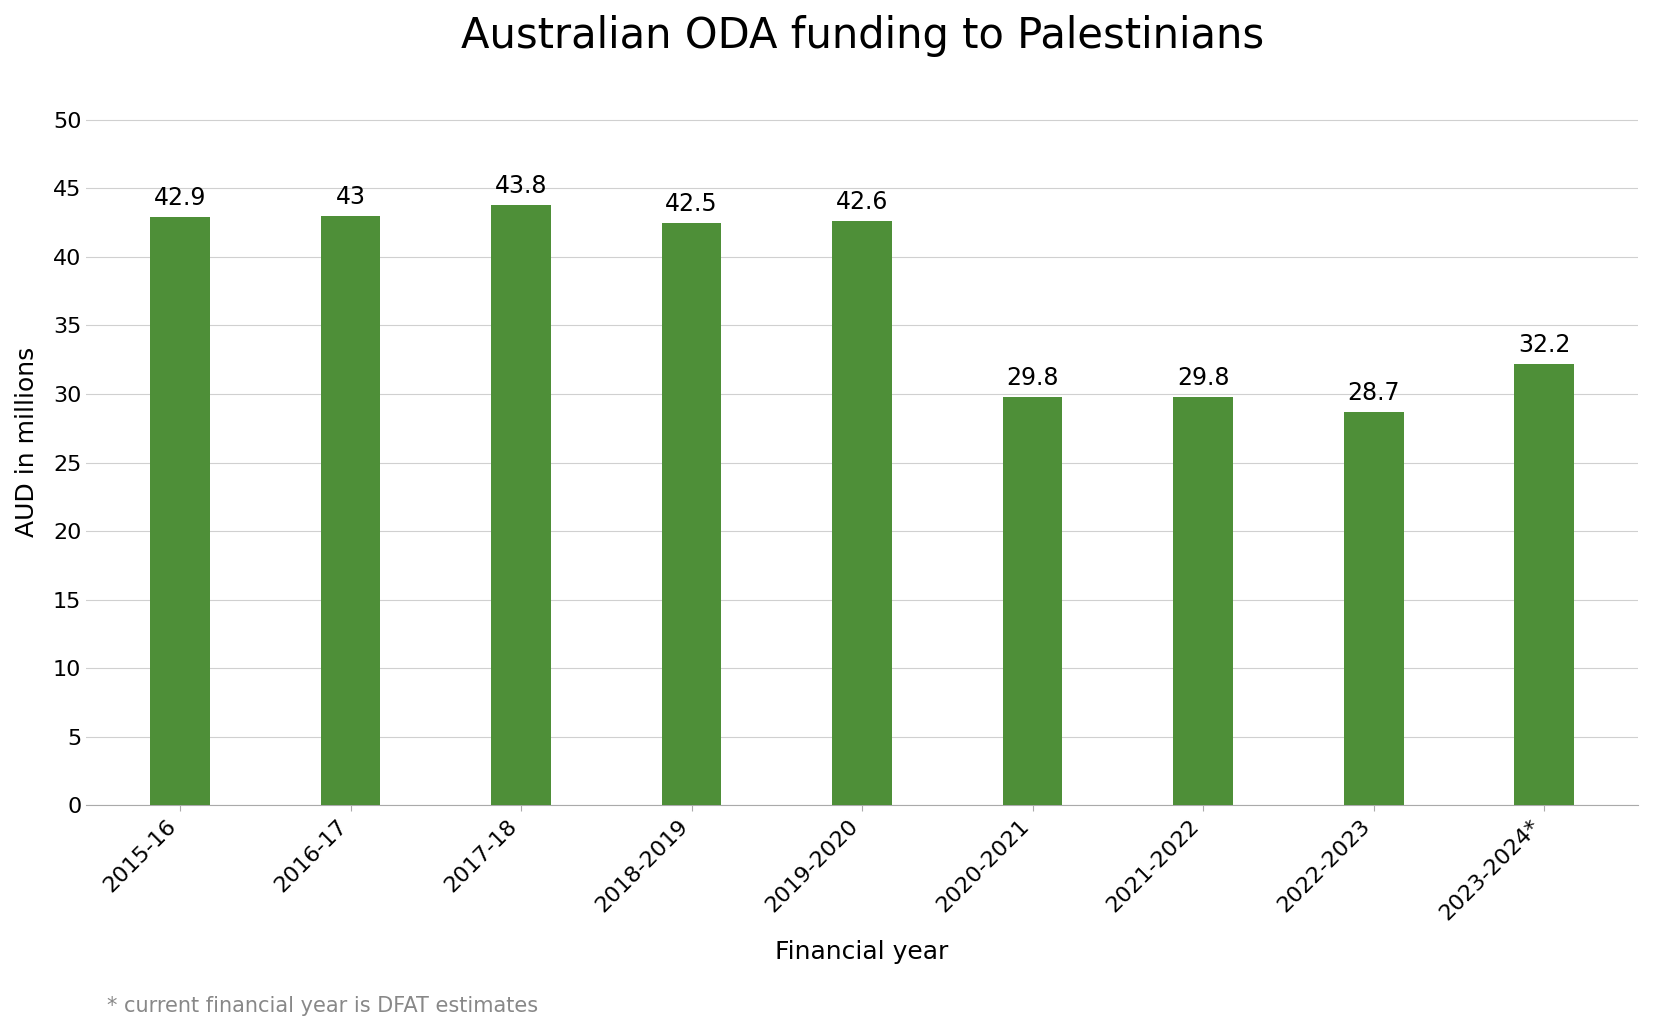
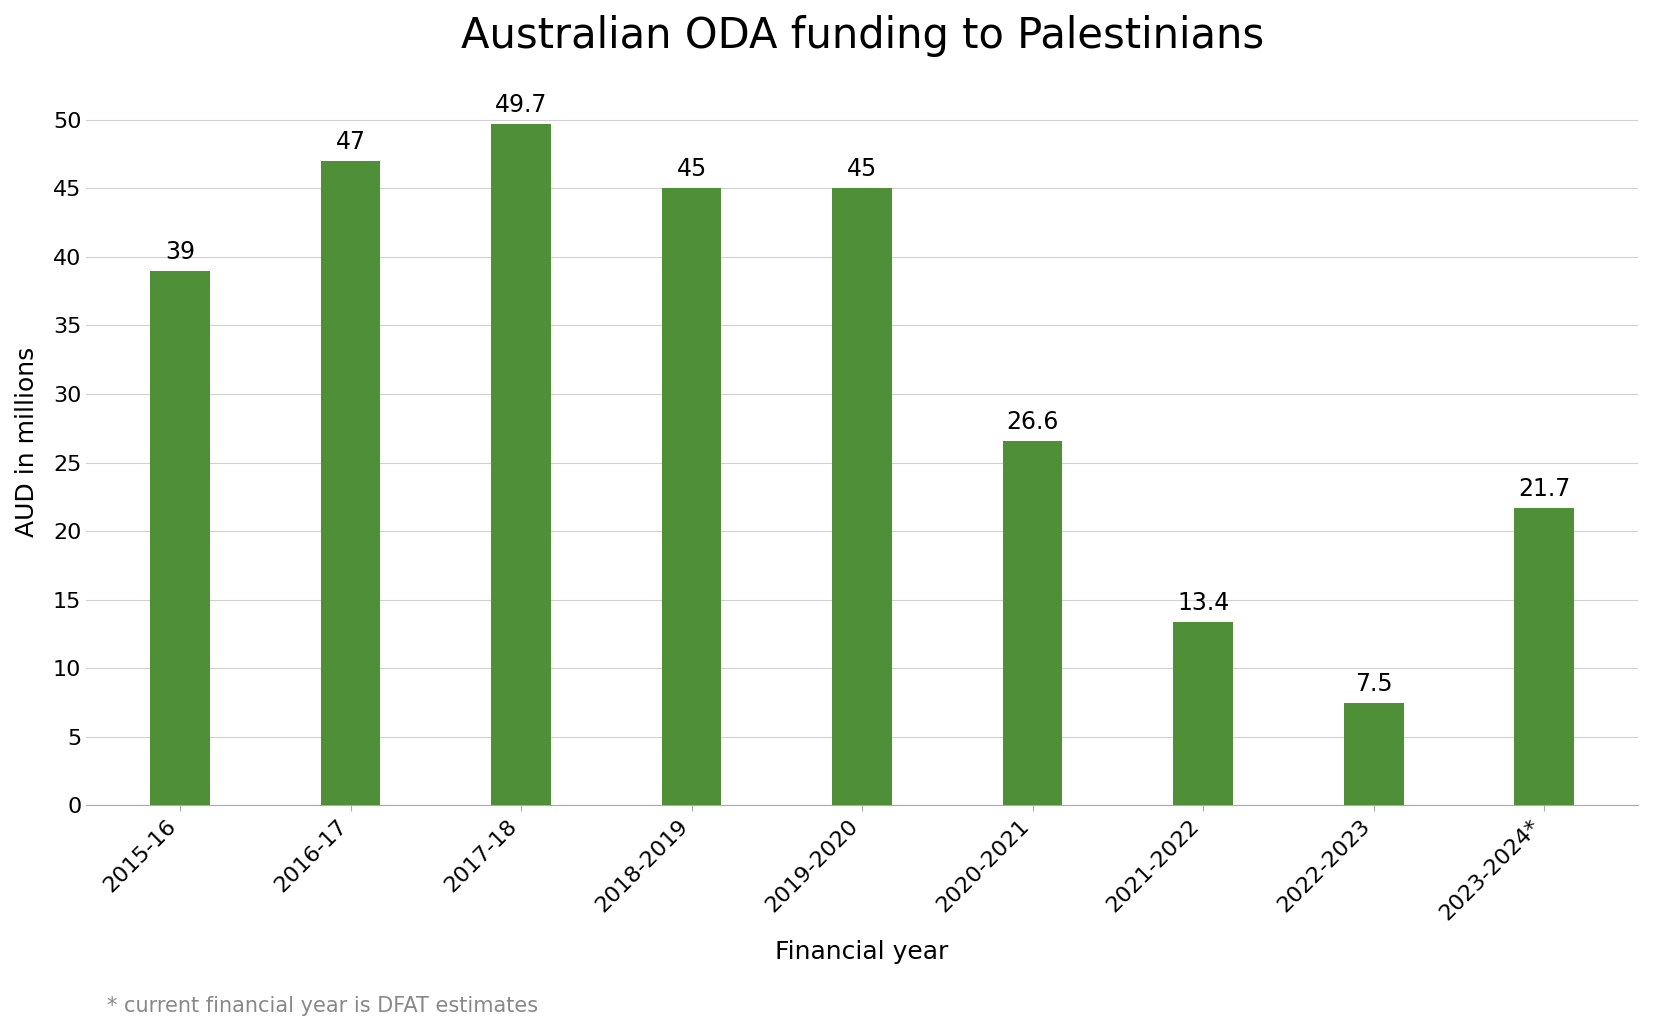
2015-16: 42.9 -> 39
2016-17: 43 -> 47
2017-18: 43.8 -> 49.7
2018-2019: 42.5 -> 45
2019-2020: 42.6 -> 45
2020-2021: 29.8 -> 26.6
2021-2022: 29.8 -> 13.4
2022-2023: 28.7 -> 7.5
2023-2024*: 32.2 -> 21.7
